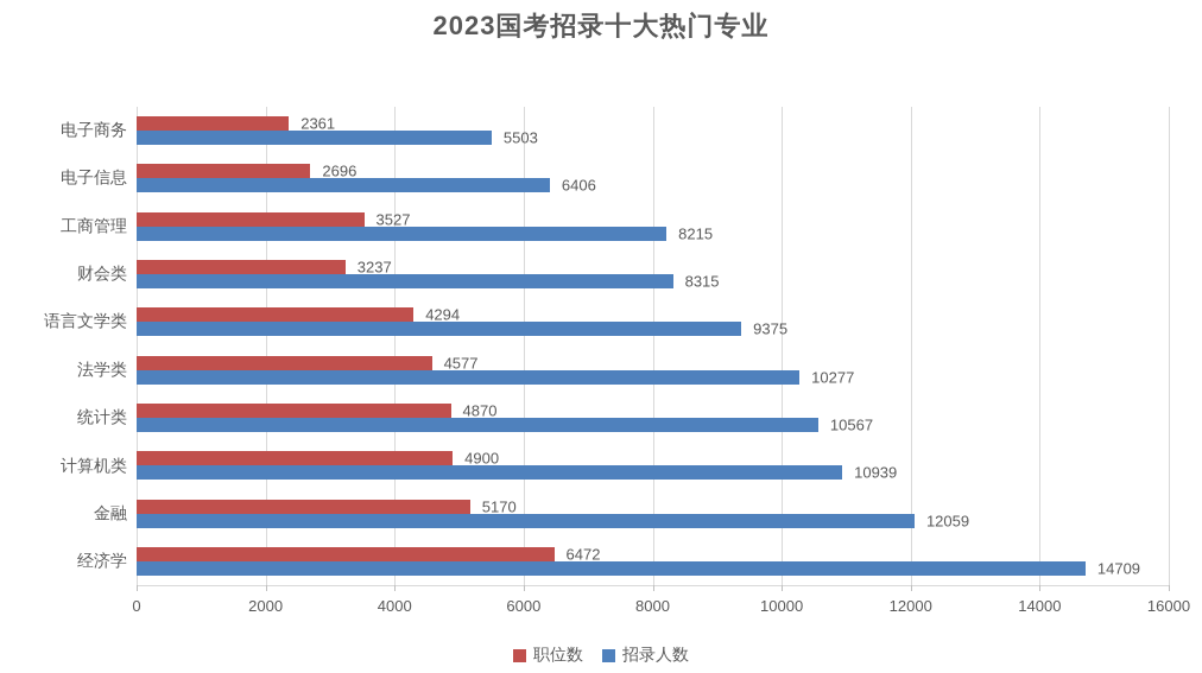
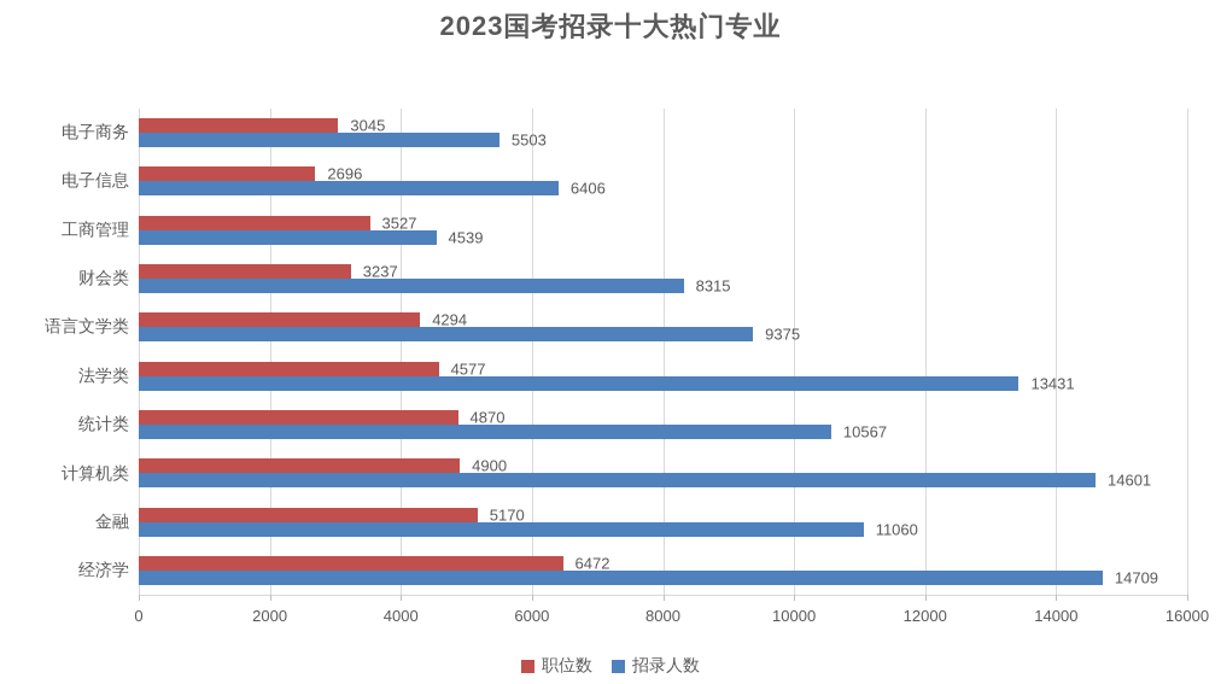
职位数/电子商务: 2361 -> 3045
招录人数/工商管理: 8215 -> 4539
招录人数/法学类: 10277 -> 13431
招录人数/计算机类: 10939 -> 14601
招录人数/金融: 12059 -> 11060
